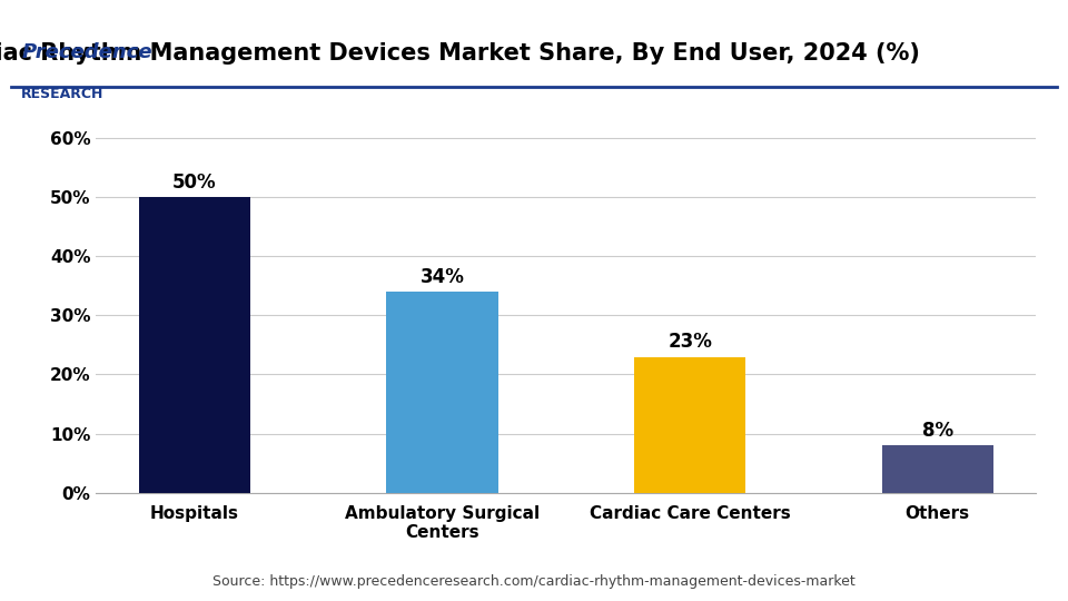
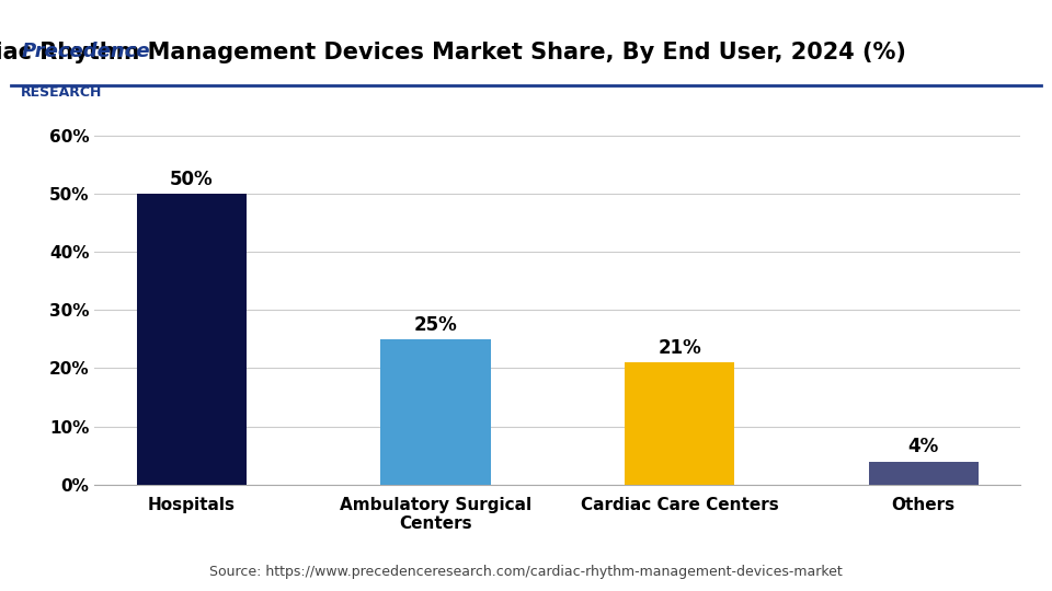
Ambulatory Surgical Centers: 34% -> 25%
Cardiac Care Centers: 23% -> 21%
Others: 8% -> 4%
